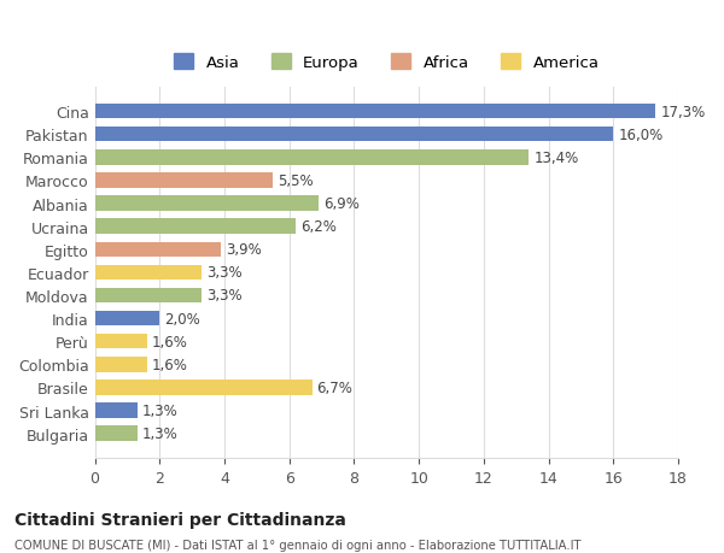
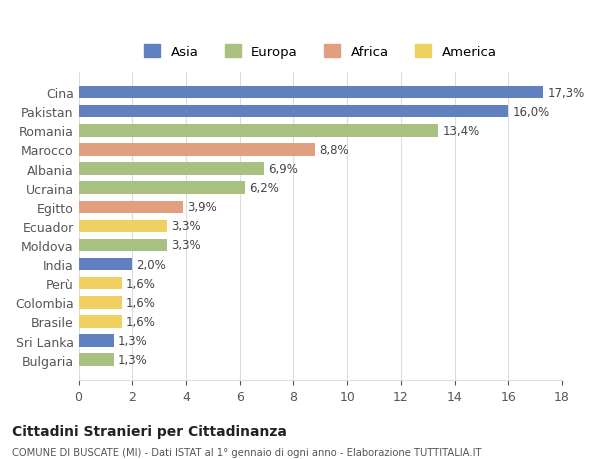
Marocco: 5,5% -> 8,8%
Brasile: 6,7% -> 1,6%
